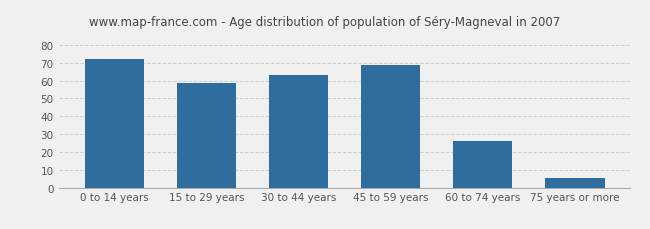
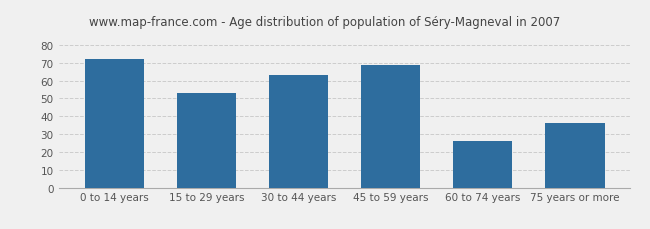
15 to 29 years: 58 -> 53
75 years or more: 6 -> 36
